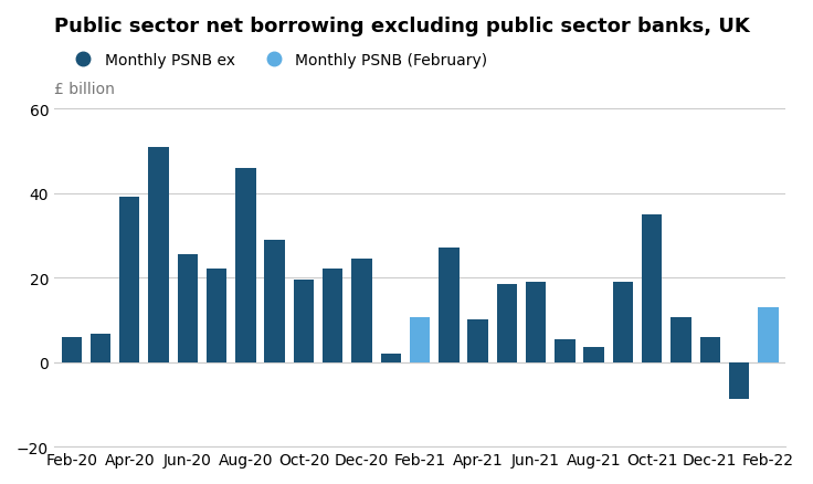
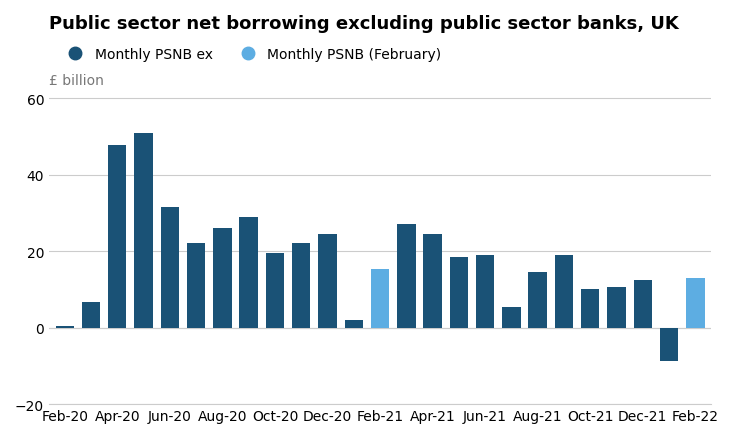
Feb-20: 6.0 -> 0.3
Apr-20: 39.0 -> 47.8
Jun-20: 25.5 -> 31.5
Aug-20: 46.0 -> 26.0
Feb-21: 10.5 -> 15.4
Apr-21: 10.0 -> 24.5
Aug-21: 3.5 -> 14.5
Oct-21: 35.0 -> 10.0
Dec-21: 6.0 -> 12.5
